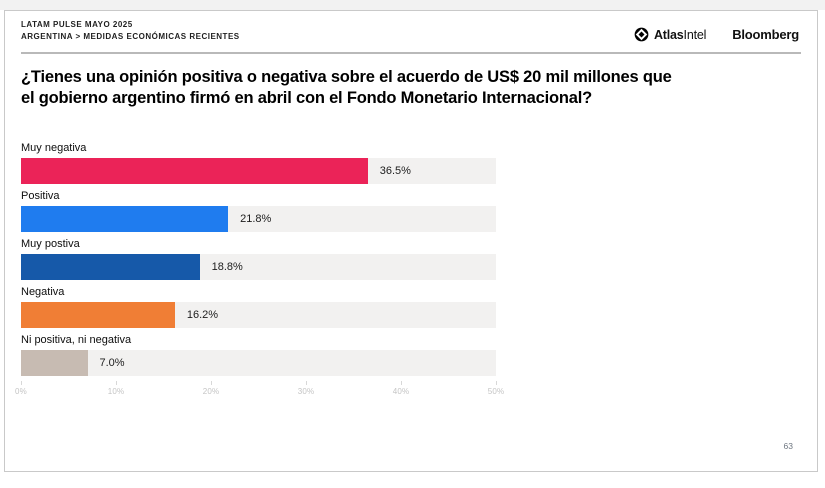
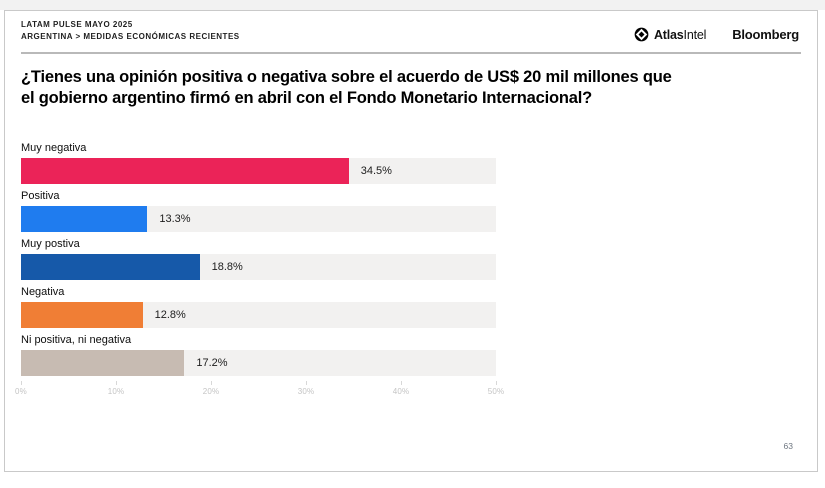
Muy negativa: 36.5% -> 34.5%
Positiva: 21.8% -> 13.3%
Negativa: 16.2% -> 12.8%
Ni positiva, ni negativa: 7.0% -> 17.2%
